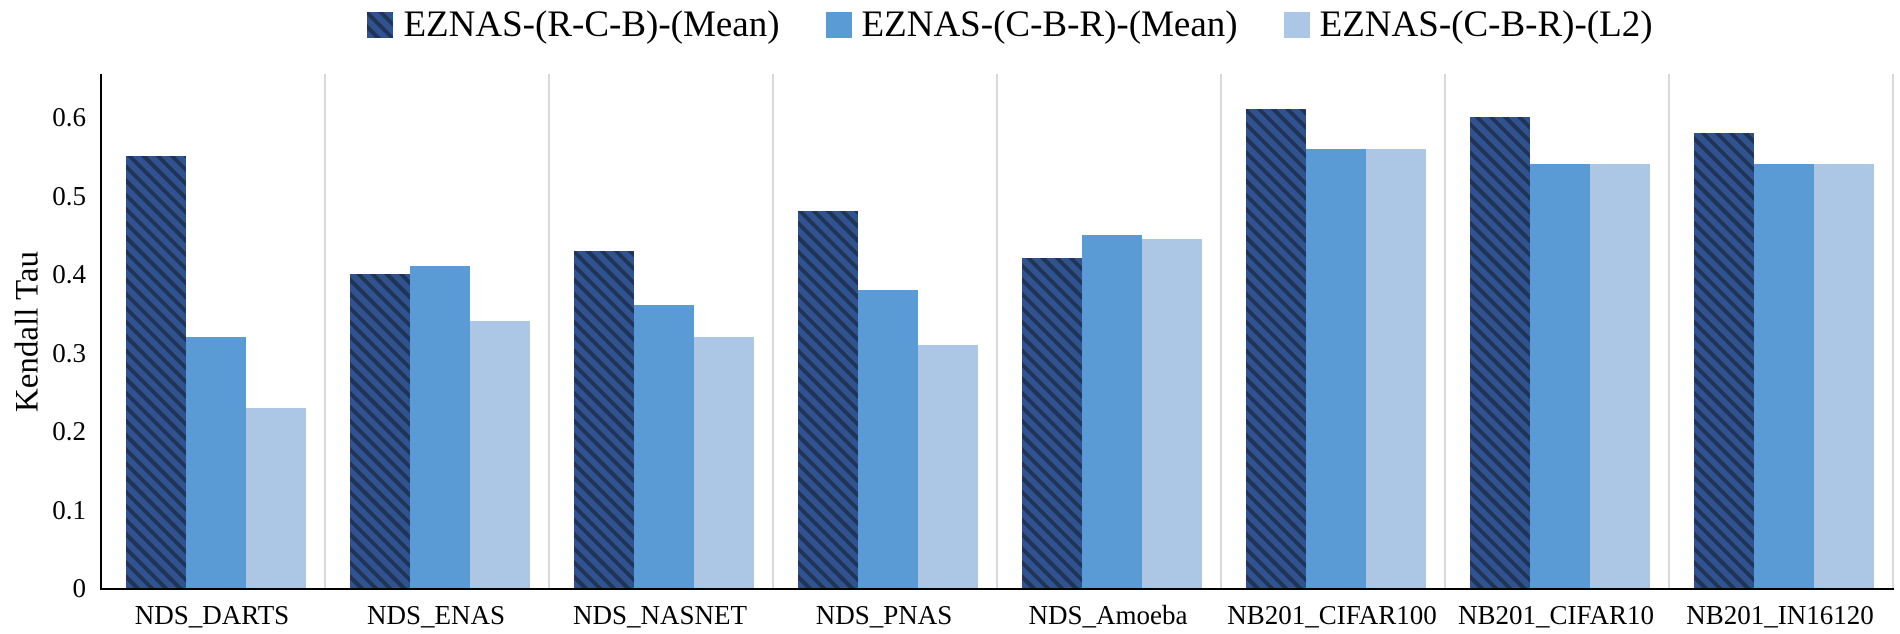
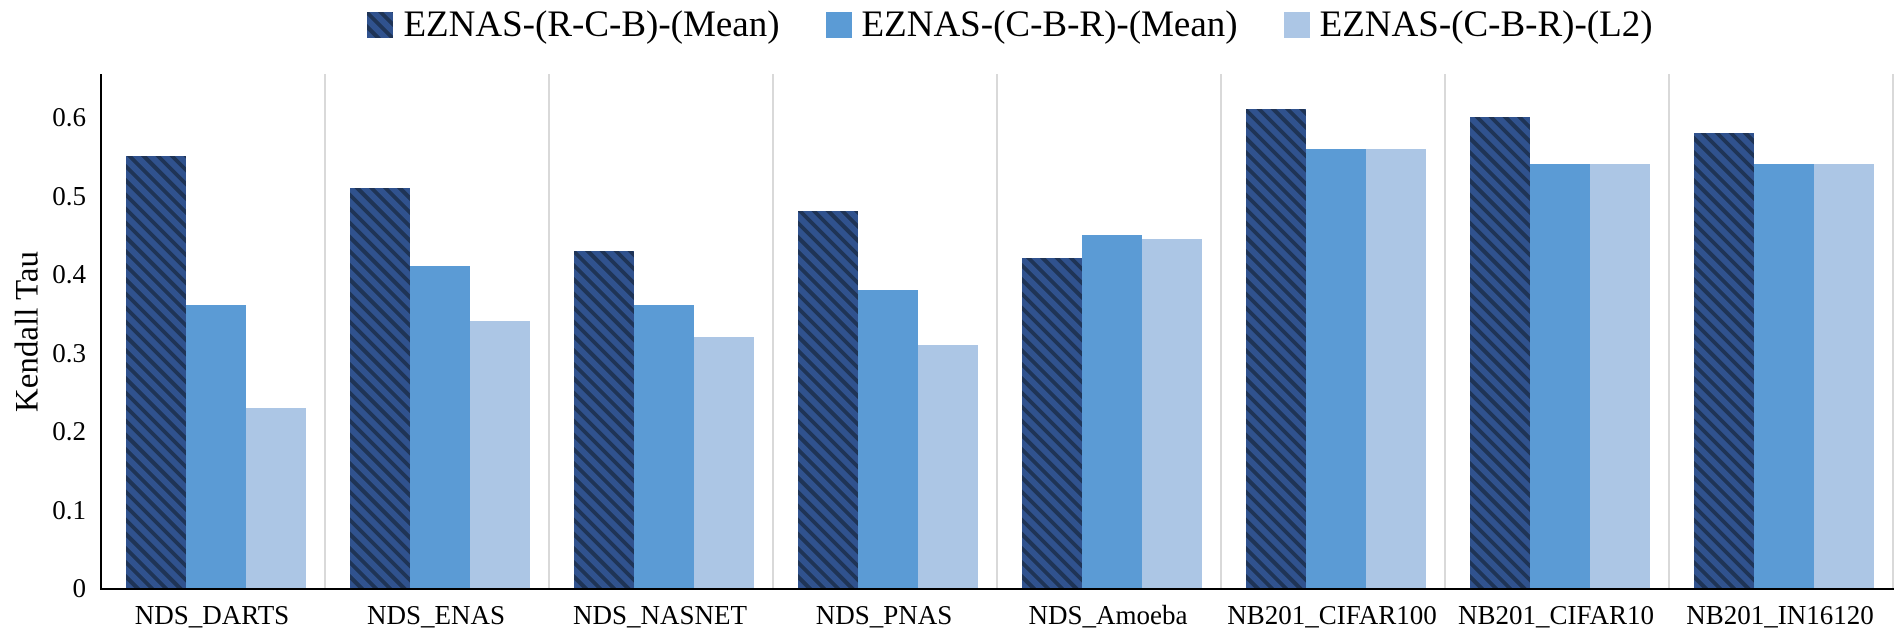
EZNAS-(C-B-R)-(Mean)/NDS_DARTS: 0.32 -> 0.36
EZNAS-(R-C-B)-(Mean)/NDS_ENAS: 0.40 -> 0.51
